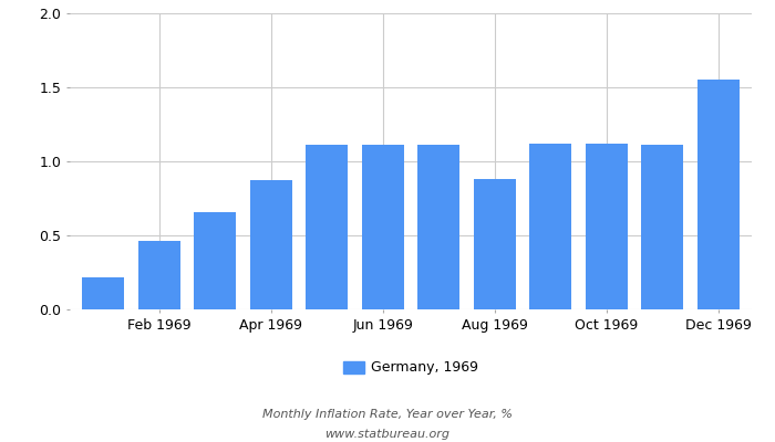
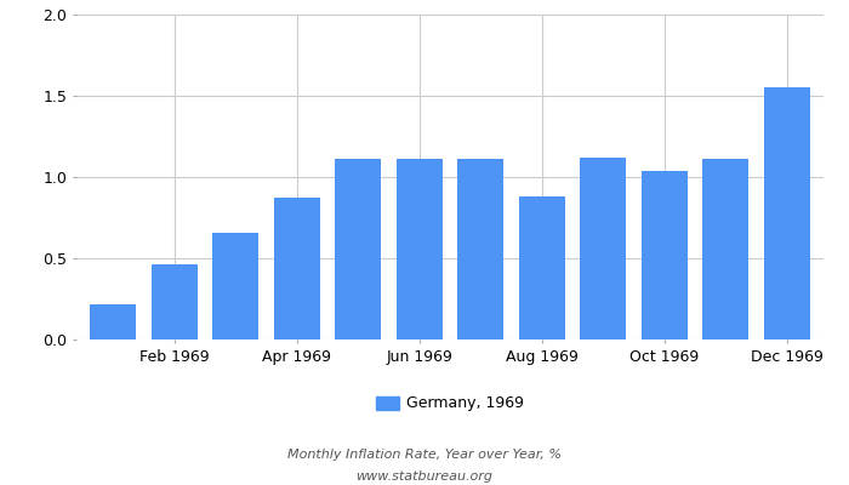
Oct 1969: 1.12 -> 1.04
